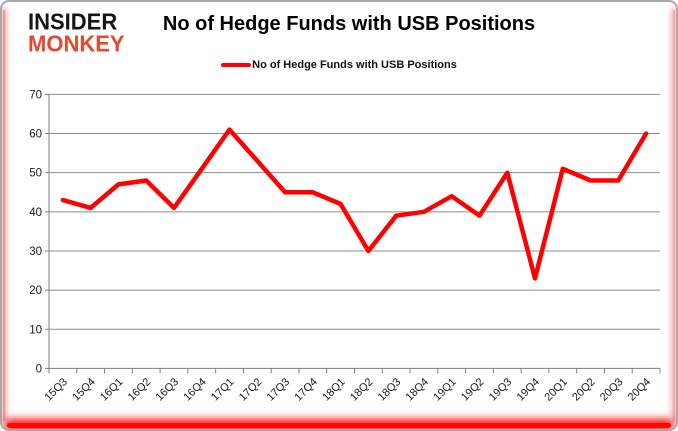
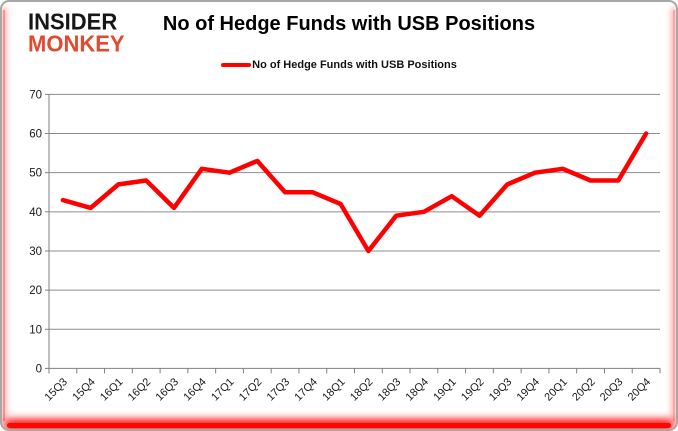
17Q1: 61 -> 50
19Q3: 50 -> 47
19Q4: 23 -> 50
